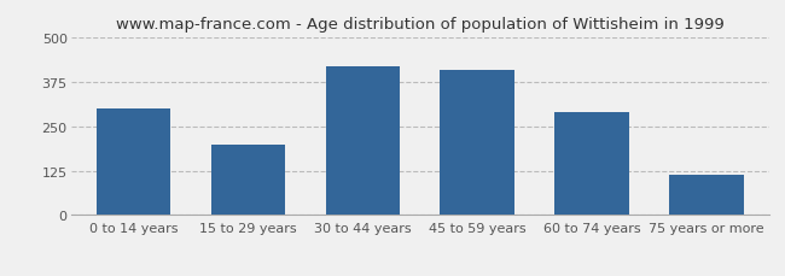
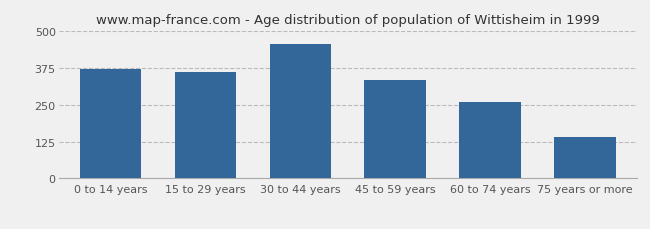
0 to 14 years: 300 -> 370
15 to 29 years: 200 -> 362
30 to 44 years: 420 -> 455
45 to 59 years: 410 -> 333
60 to 74 years: 290 -> 258
75 years or more: 115 -> 140
